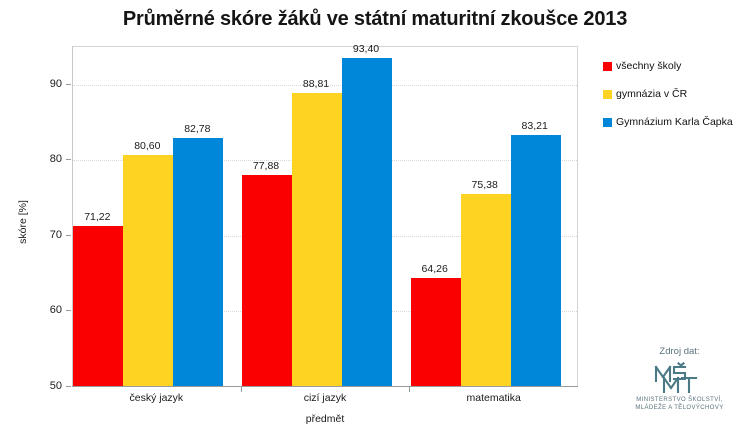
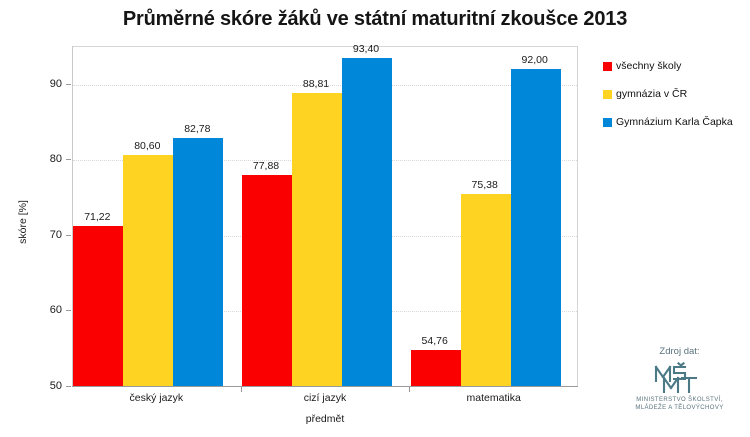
všechny školy/matematika: 64,26 -> 54,76
Gymnázium Karla Čapka/matematika: 83,21 -> 92,00
